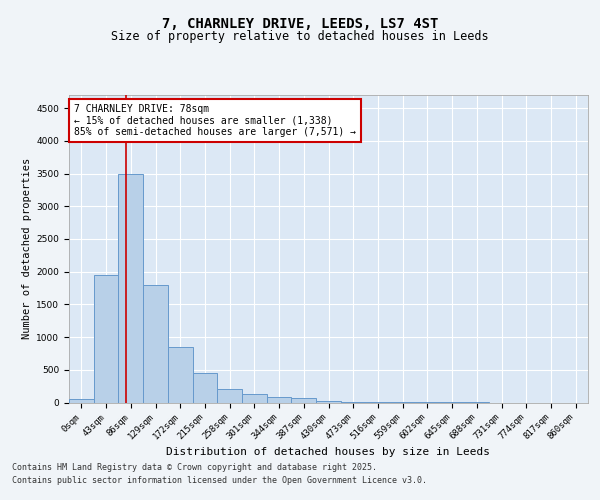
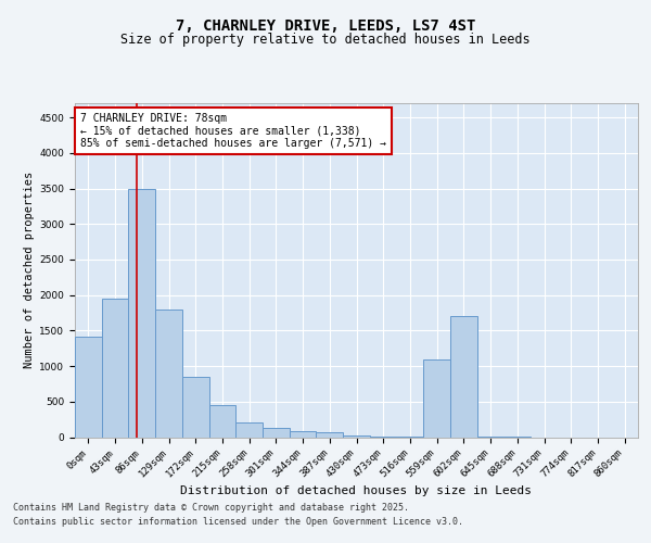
0sqm: 50 -> 1420
559sqm: 0 -> 1100
602sqm: 0 -> 1700
